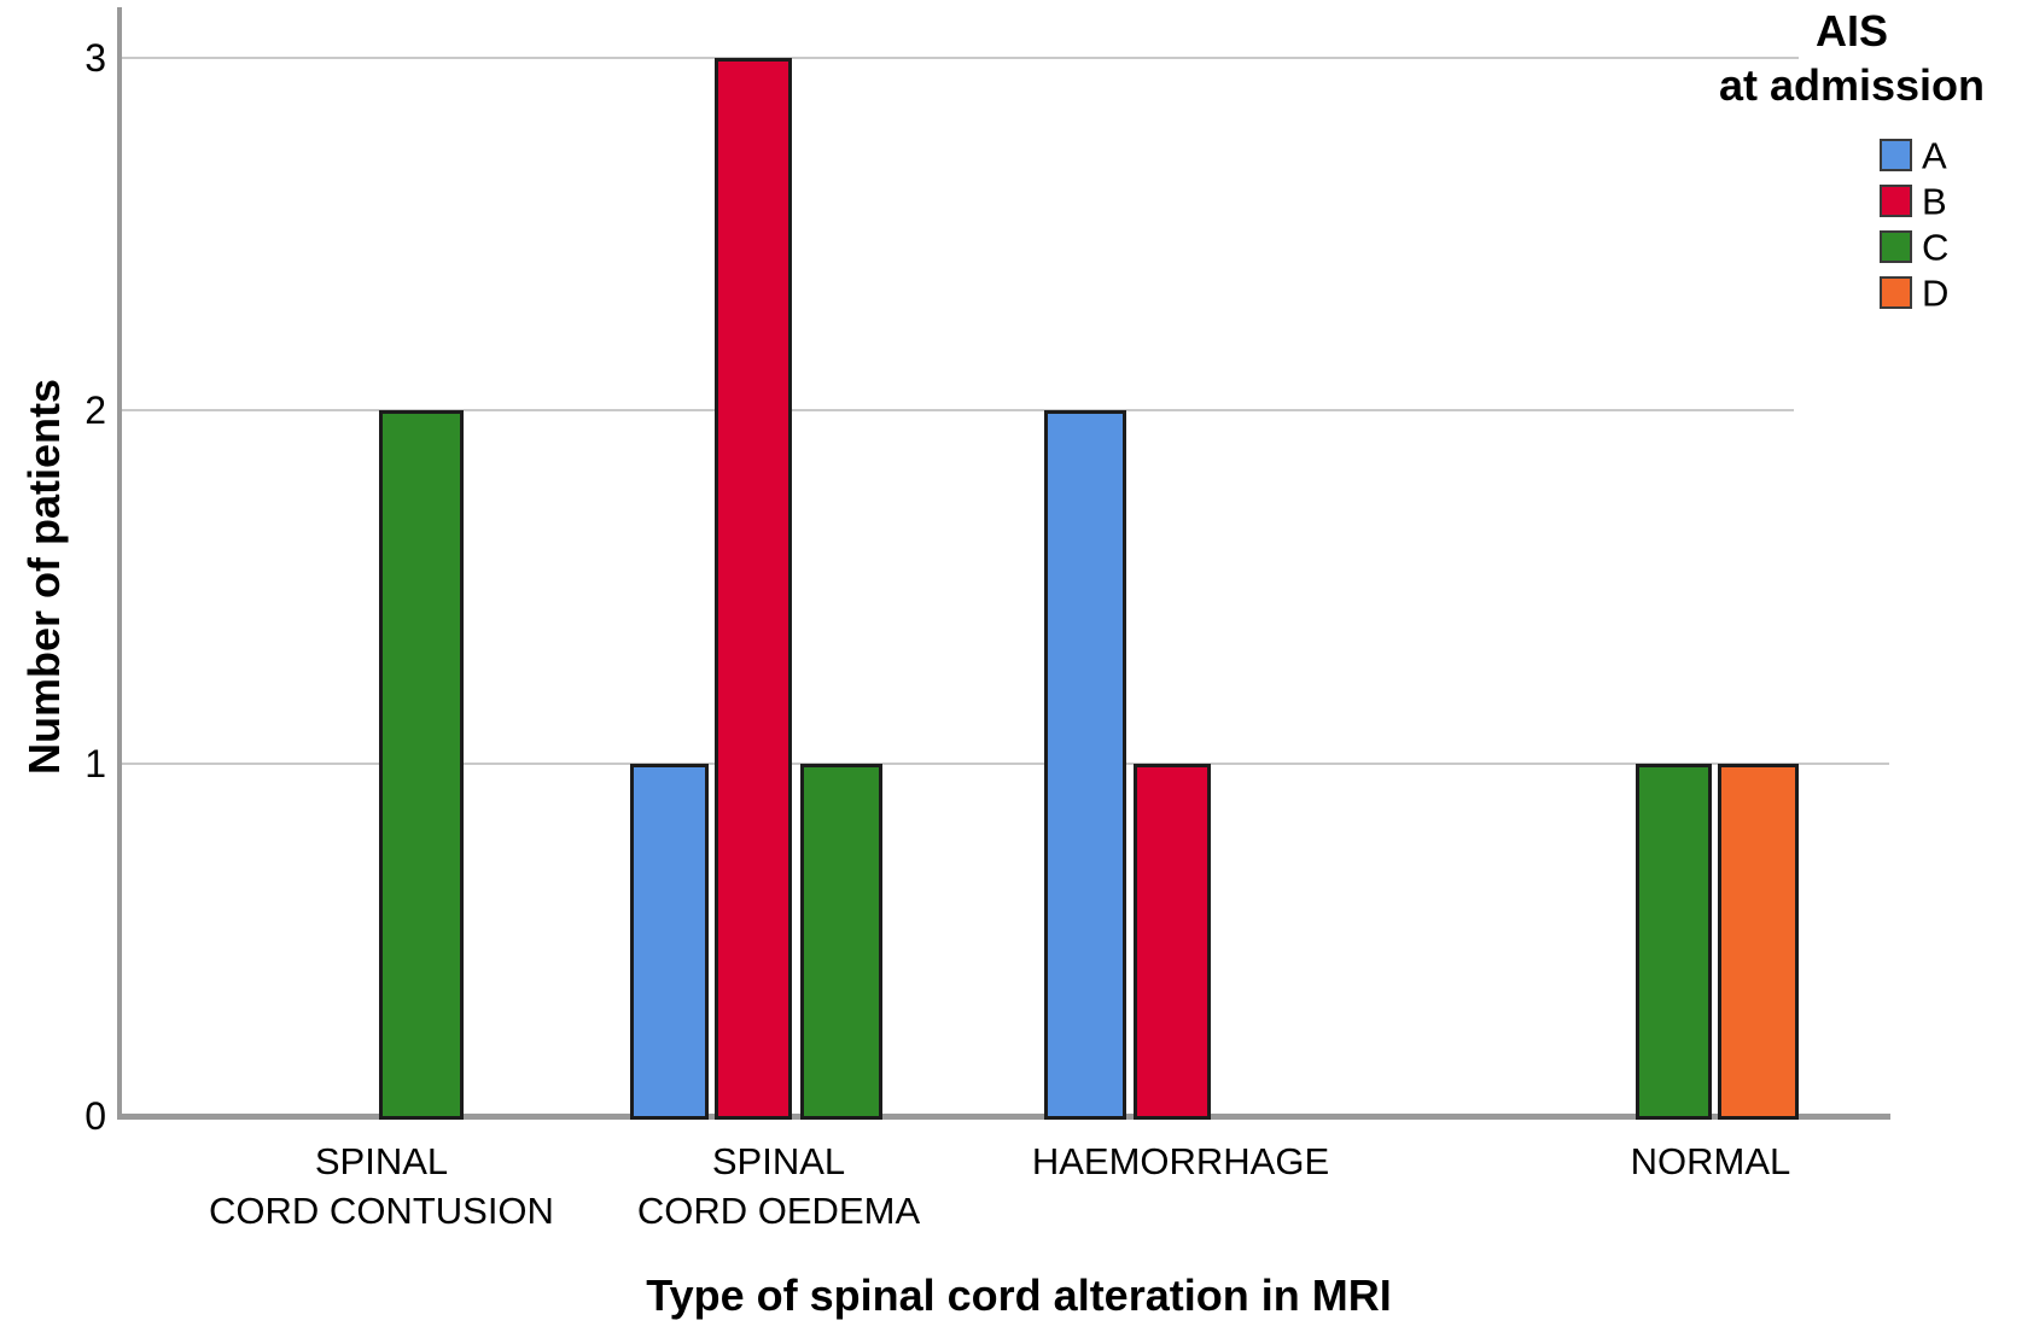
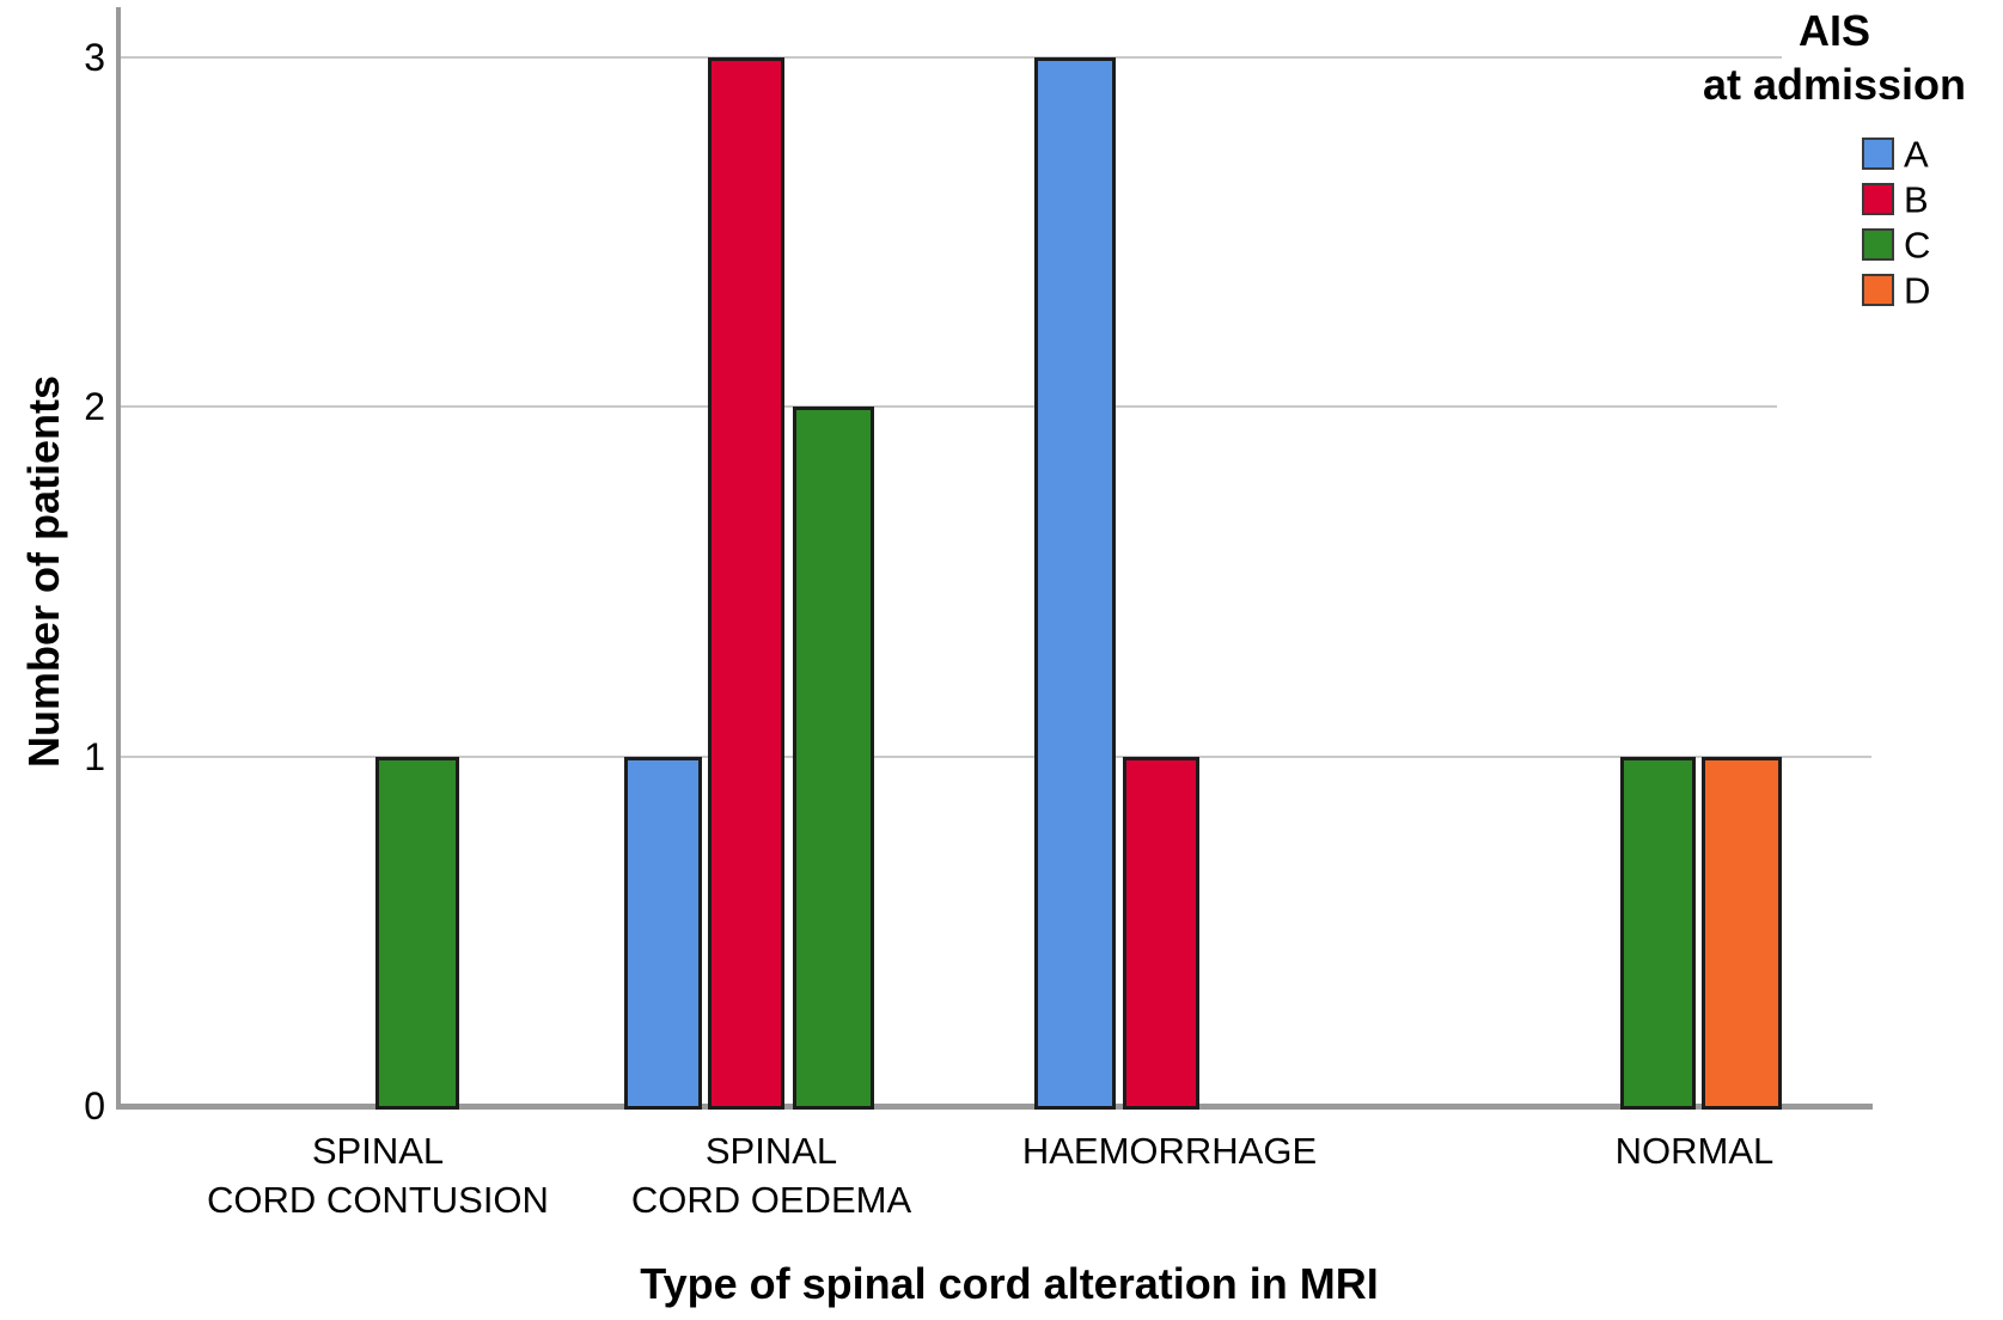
C/SPINAL CORD CONTUSION: 2 -> 1
C/SPINAL CORD OEDEMA: 1 -> 2
A/HAEMORRHAGE: 2 -> 3
